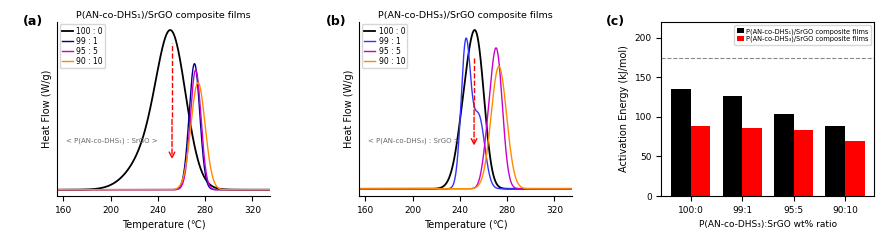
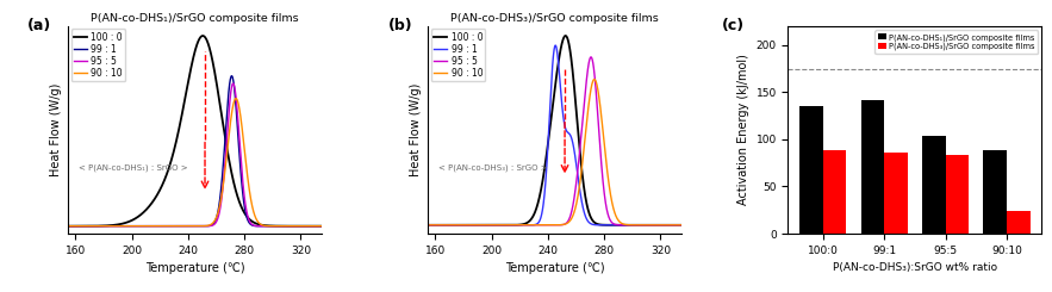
P(AN-co-DHS₁)/SrGO composite films/99:1: 127 -> 142
P(AN-co-DHS₃)/SrGO composite films/90:10: 70 -> 24
